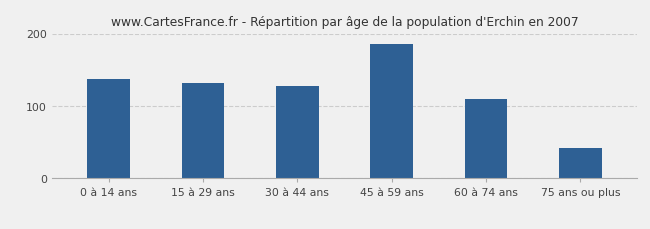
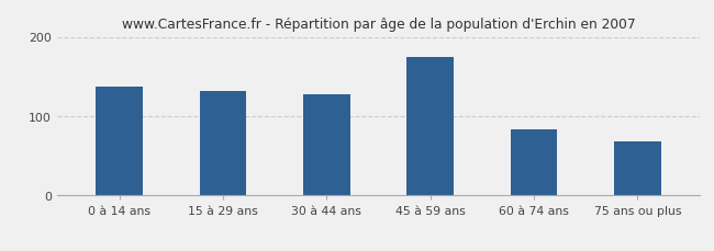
45 à 59 ans: 186 -> 174
60 à 74 ans: 109 -> 84
75 ans ou plus: 42 -> 68
